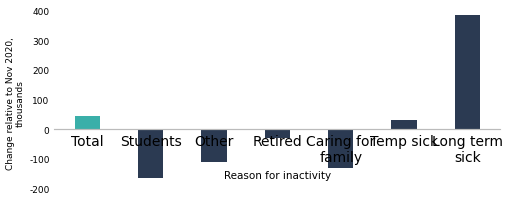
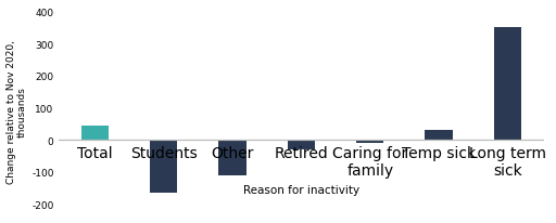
Caring for family: -130 -> -10
Long term sick: 385 -> 350
